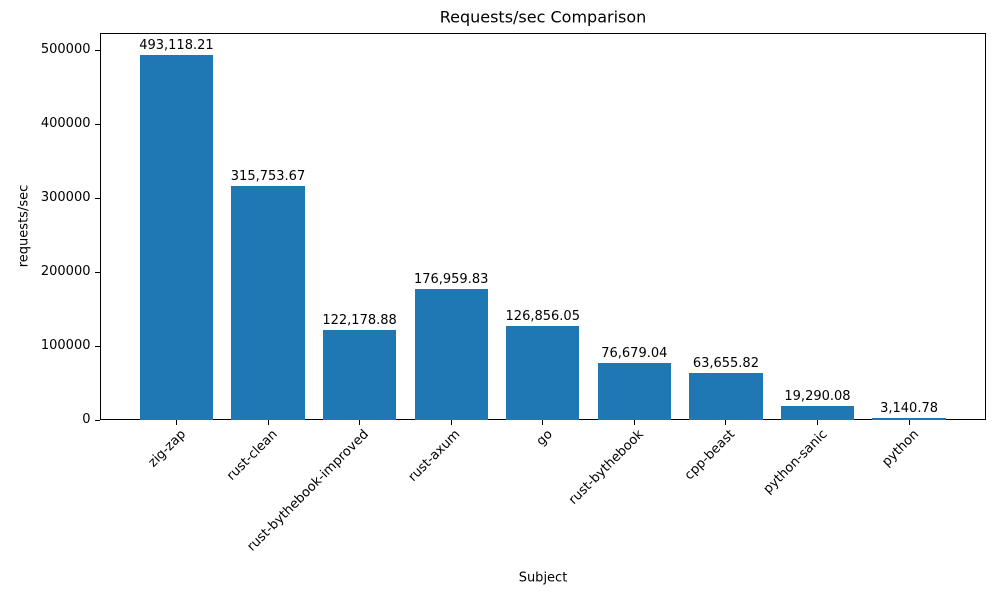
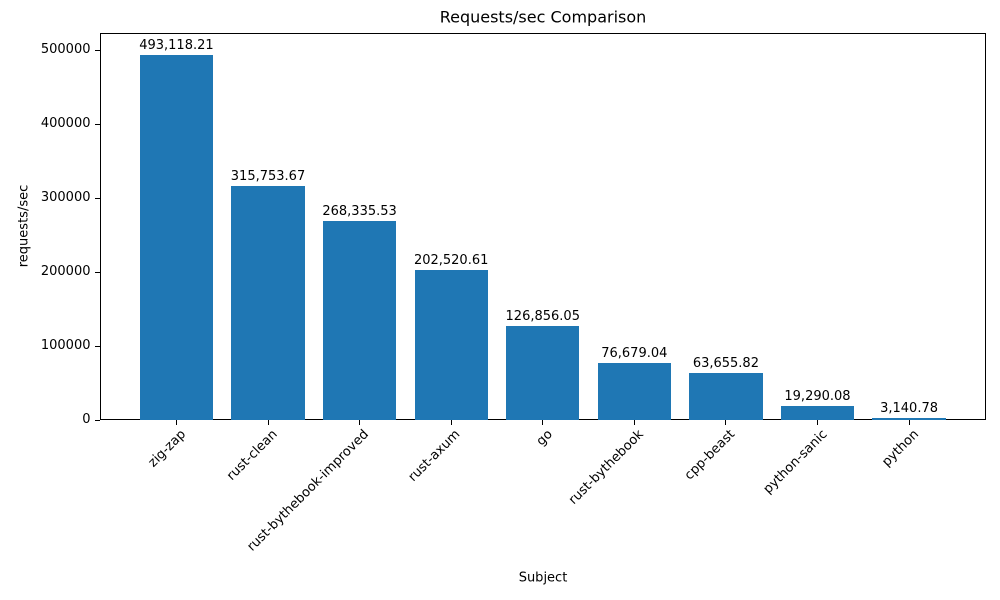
rust-bythebook-improved: 122,178.88 -> 268,335.53
rust-axum: 176,959.83 -> 202,520.61
